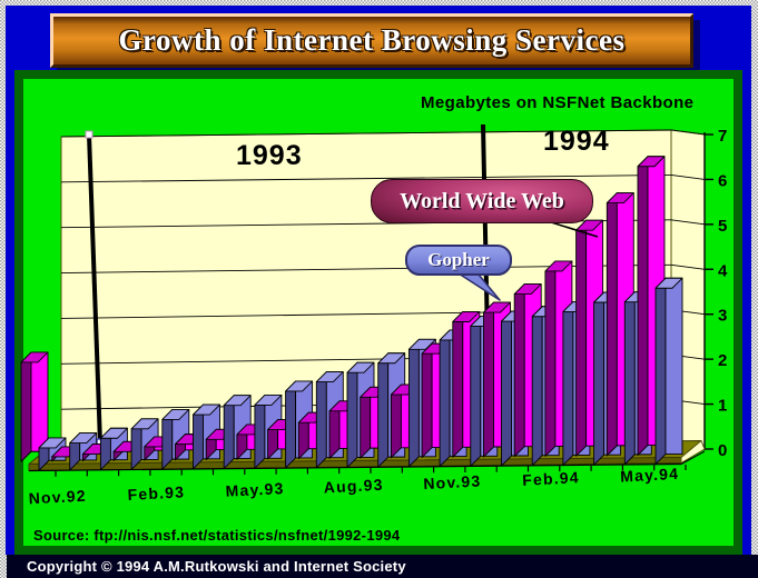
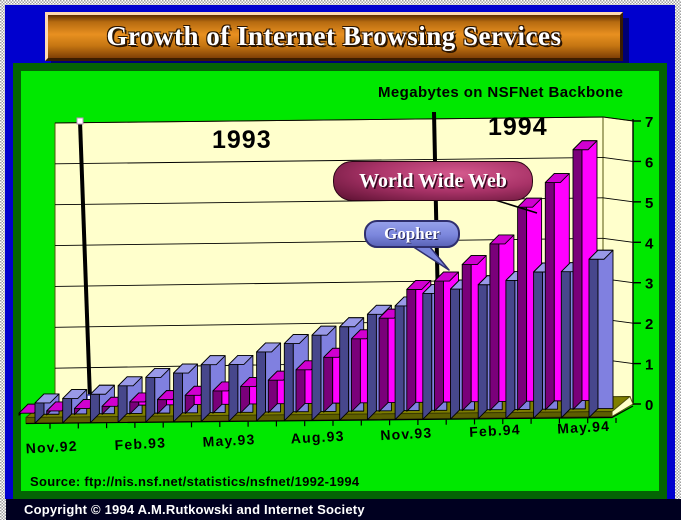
World Wide Web/Nov.92: 2.2 -> 0.1
World Wide Web/Nov.93: 1.4 -> 1.8
